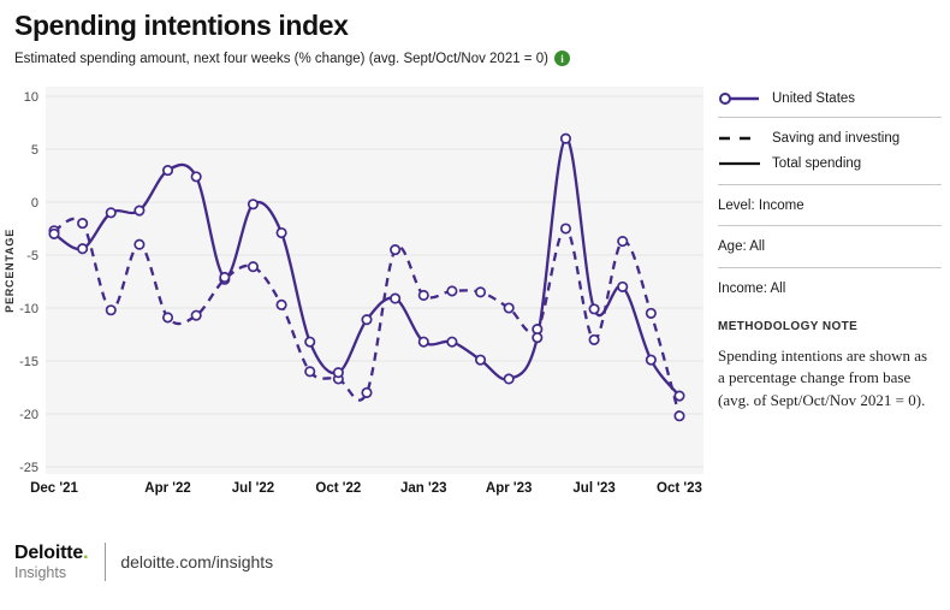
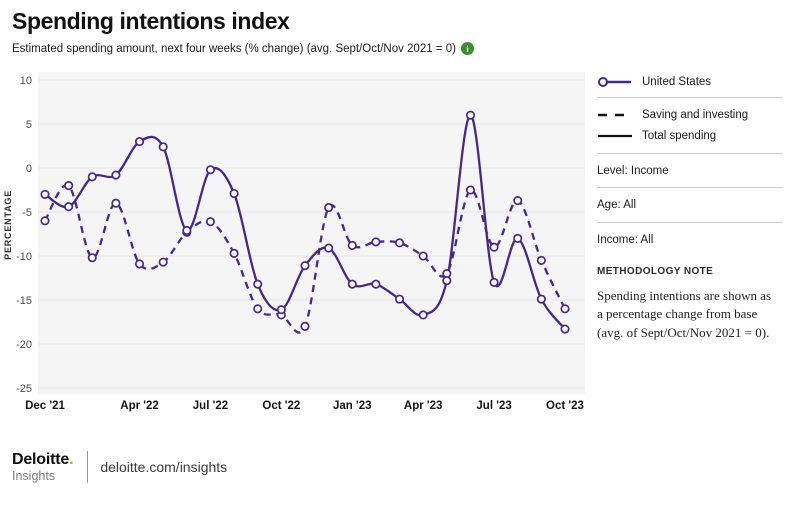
Saving and investing/Dec '21: -3 -> -6
Saving and investing/Jul '23: -13 -> -9
Total spending/Jul '23: -10 -> -13
Saving and investing/Oct '23: -20 -> -16
